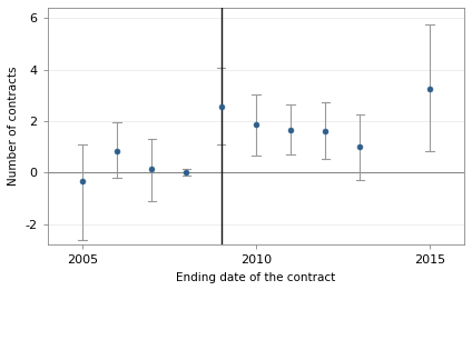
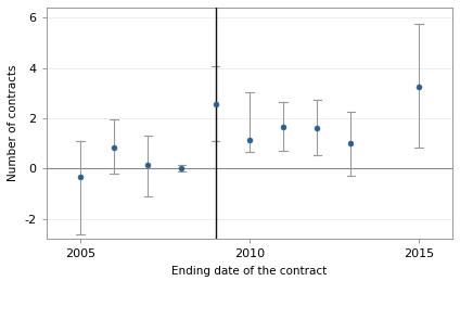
2010: 1.85 -> 1.15
